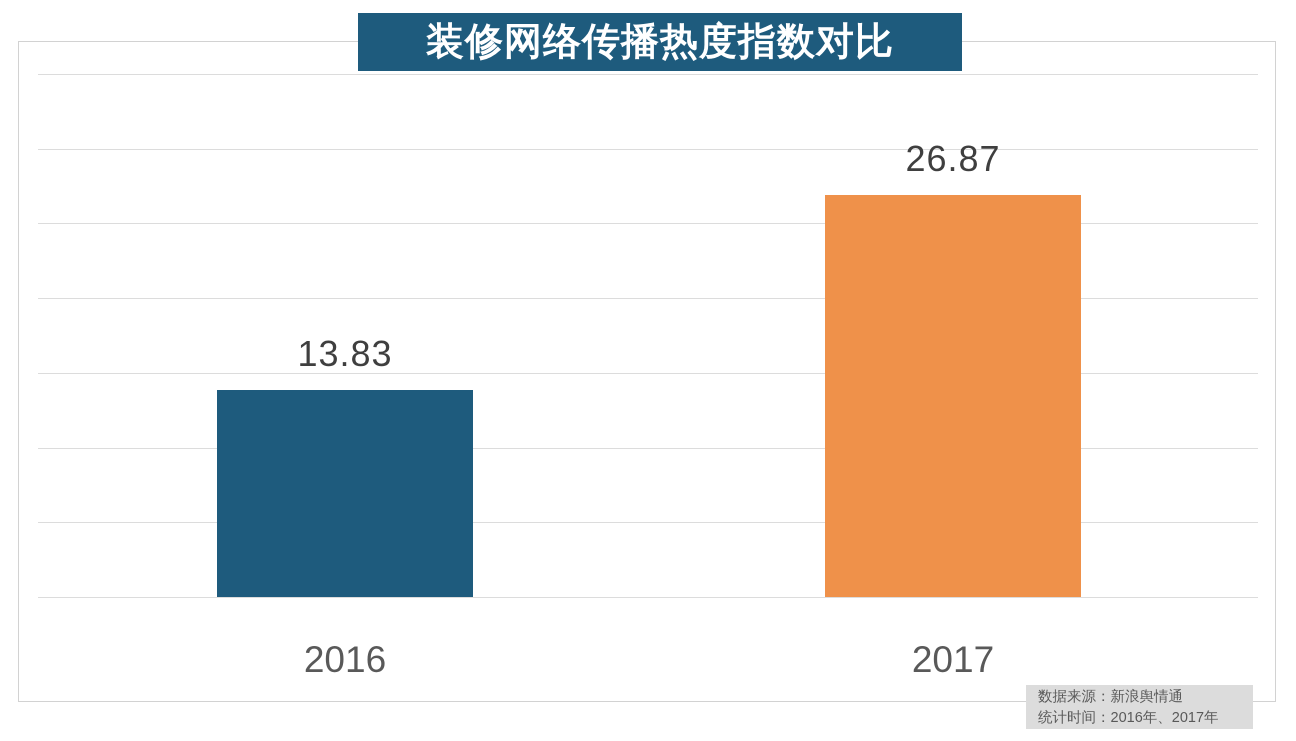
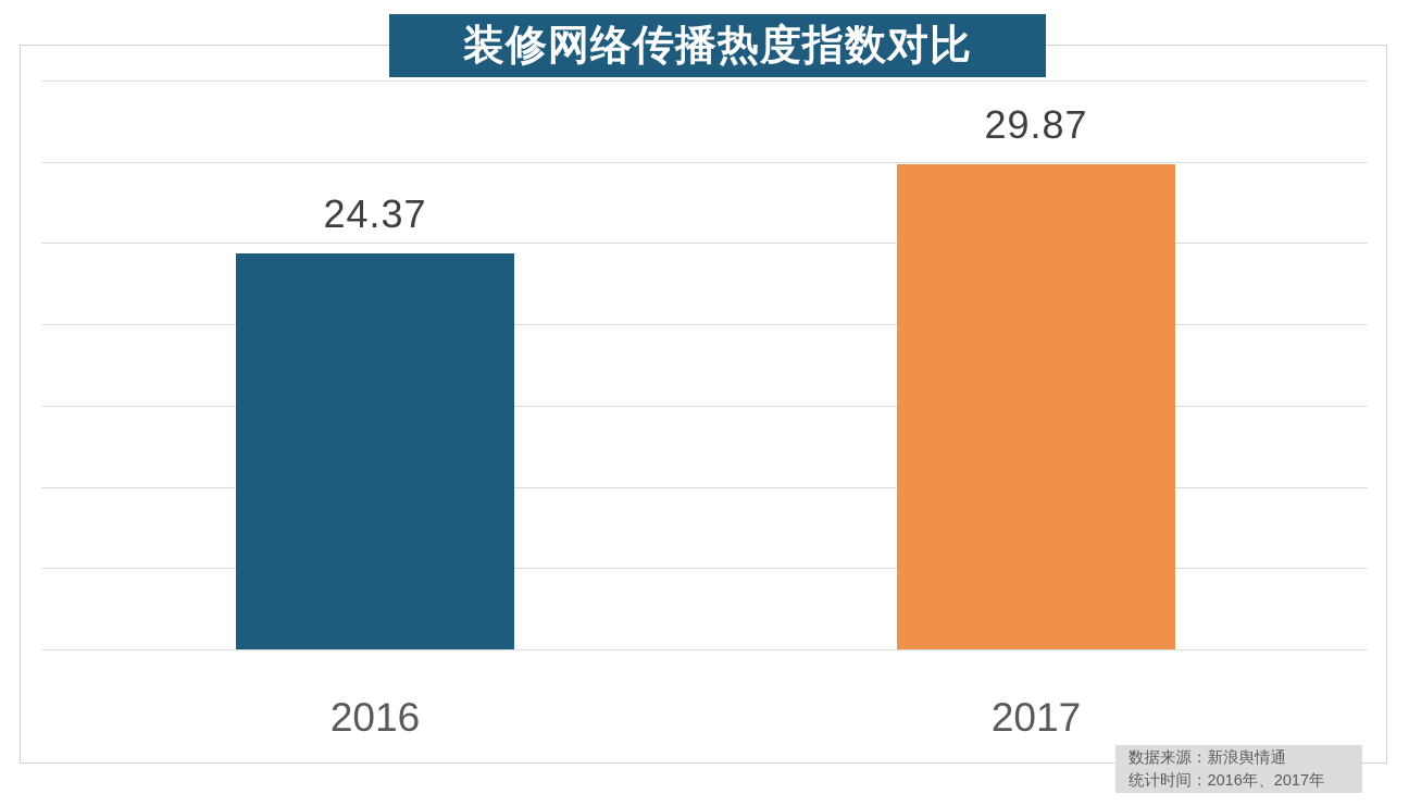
2016: 13.83 -> 24.37
2017: 26.87 -> 29.87
